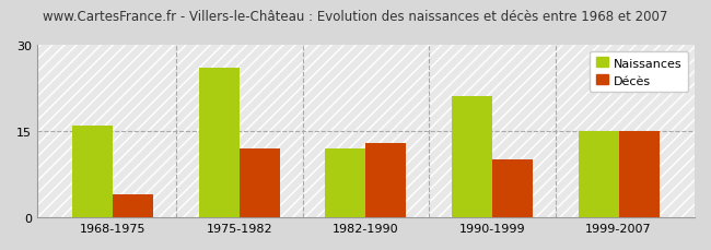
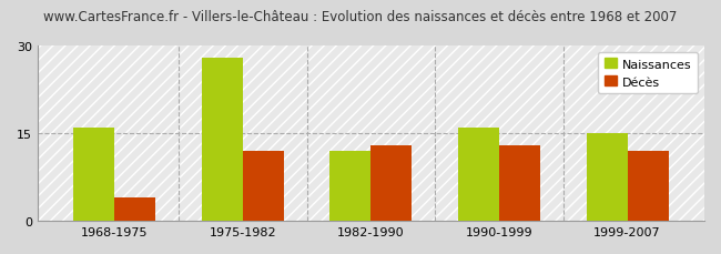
Naissances/1975-1982: 26 -> 28
Naissances/1990-1999: 21 -> 16
Décès/1990-1999: 10 -> 13
Décès/1999-2007: 15 -> 12
